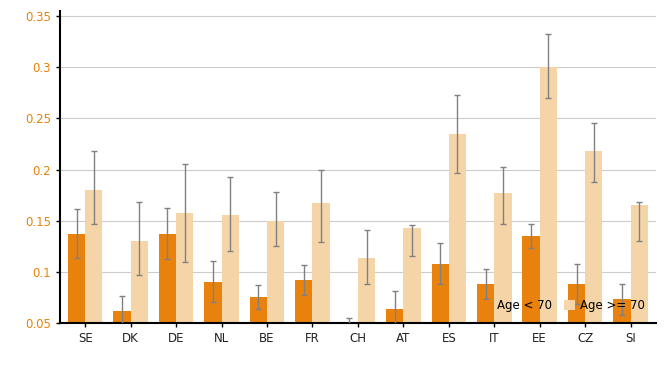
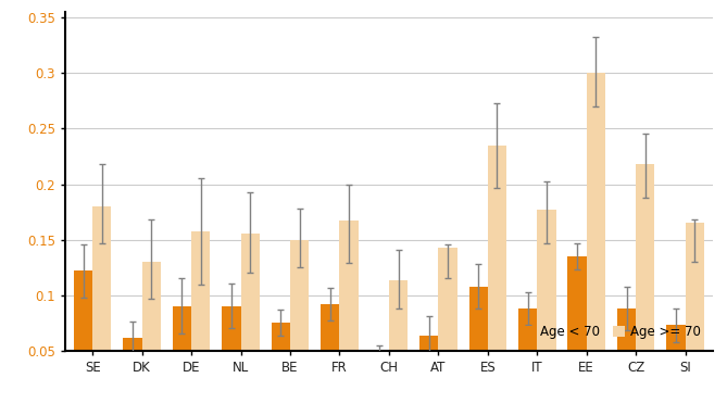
Age < 70/SE: 0.137 -> 0.122
Age < 70/DE: 0.137 -> 0.090
